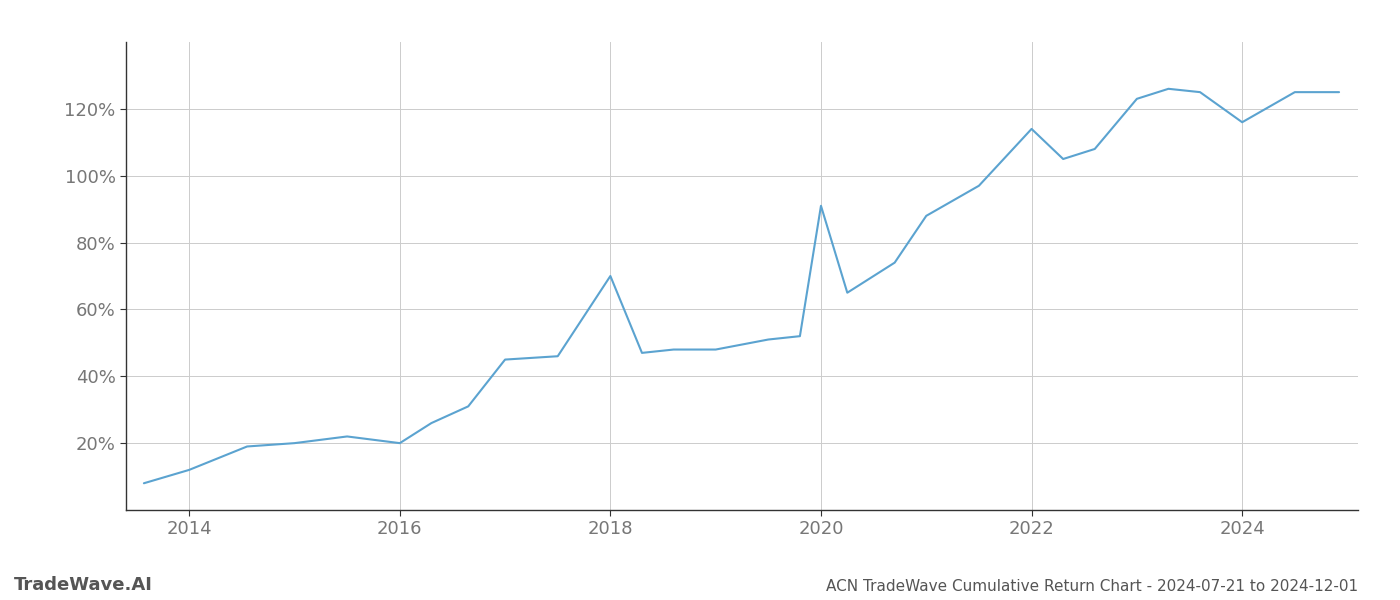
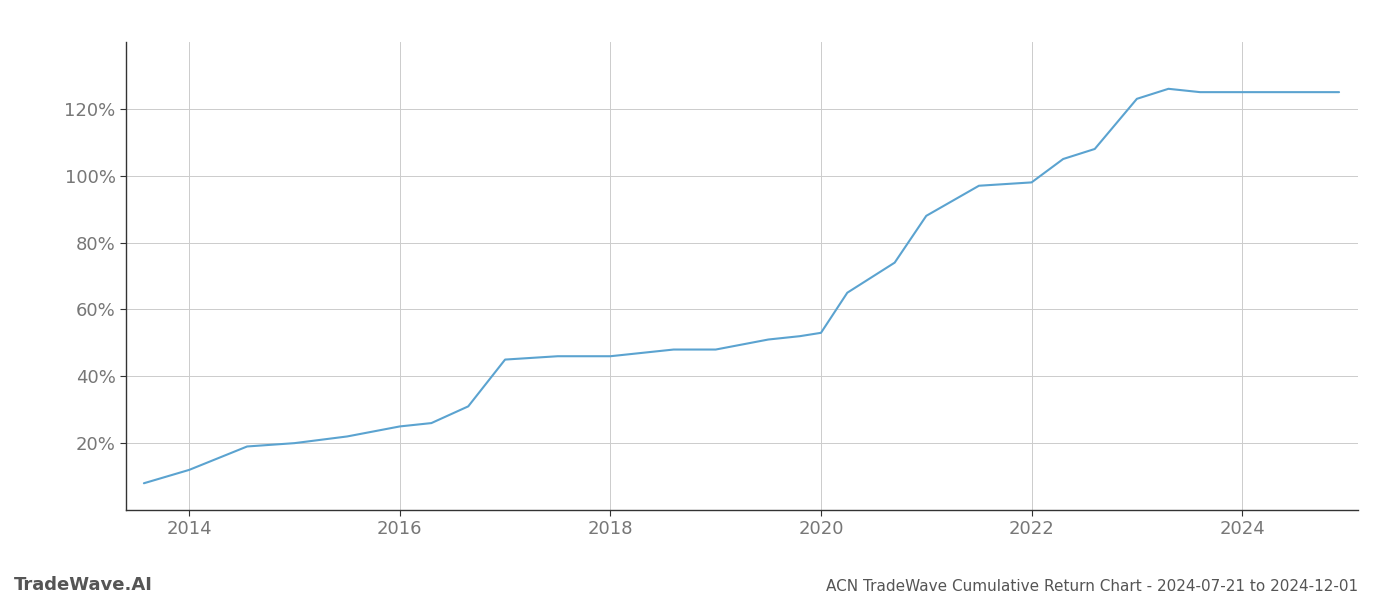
2016: 20% -> 25%
2018: 70% -> 46%
2020: 91% -> 53%
2022: 114% -> 98%
2024: 116% -> 125%
